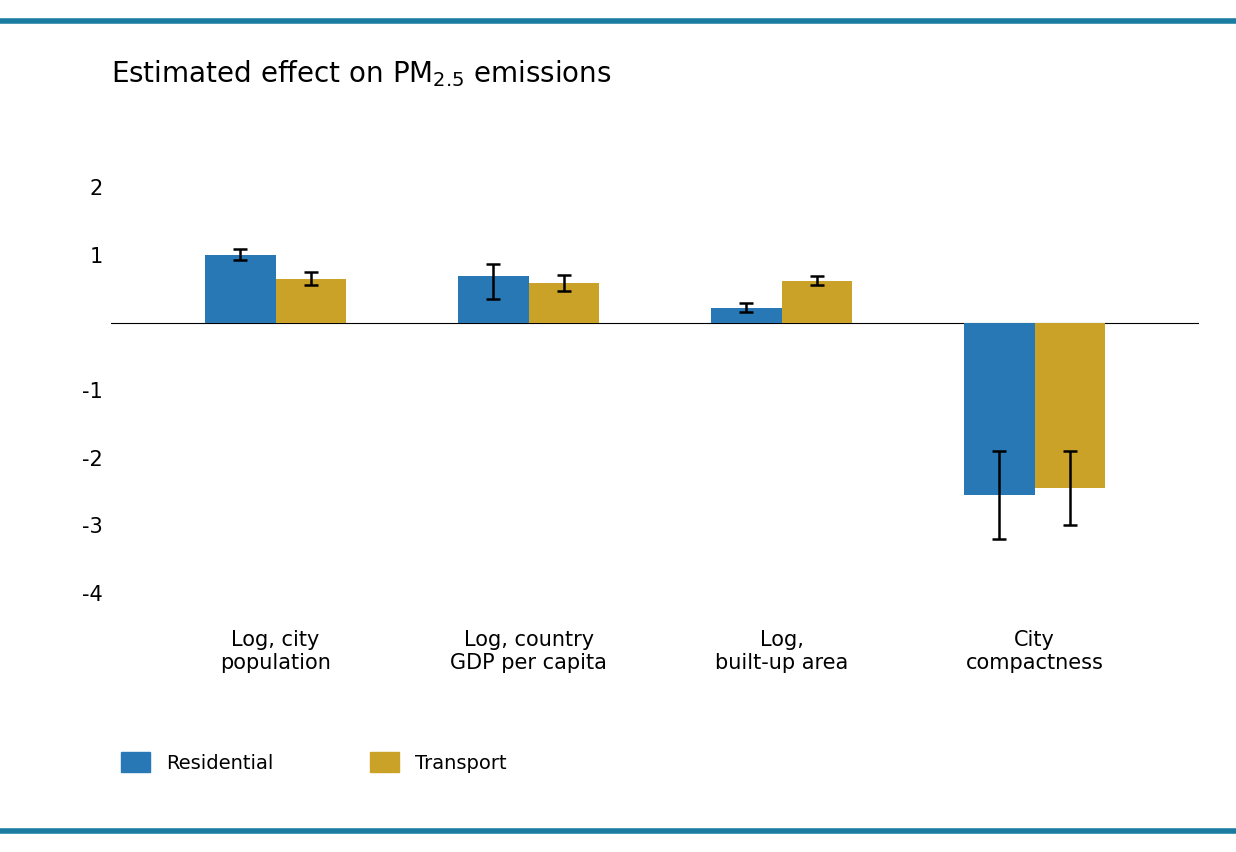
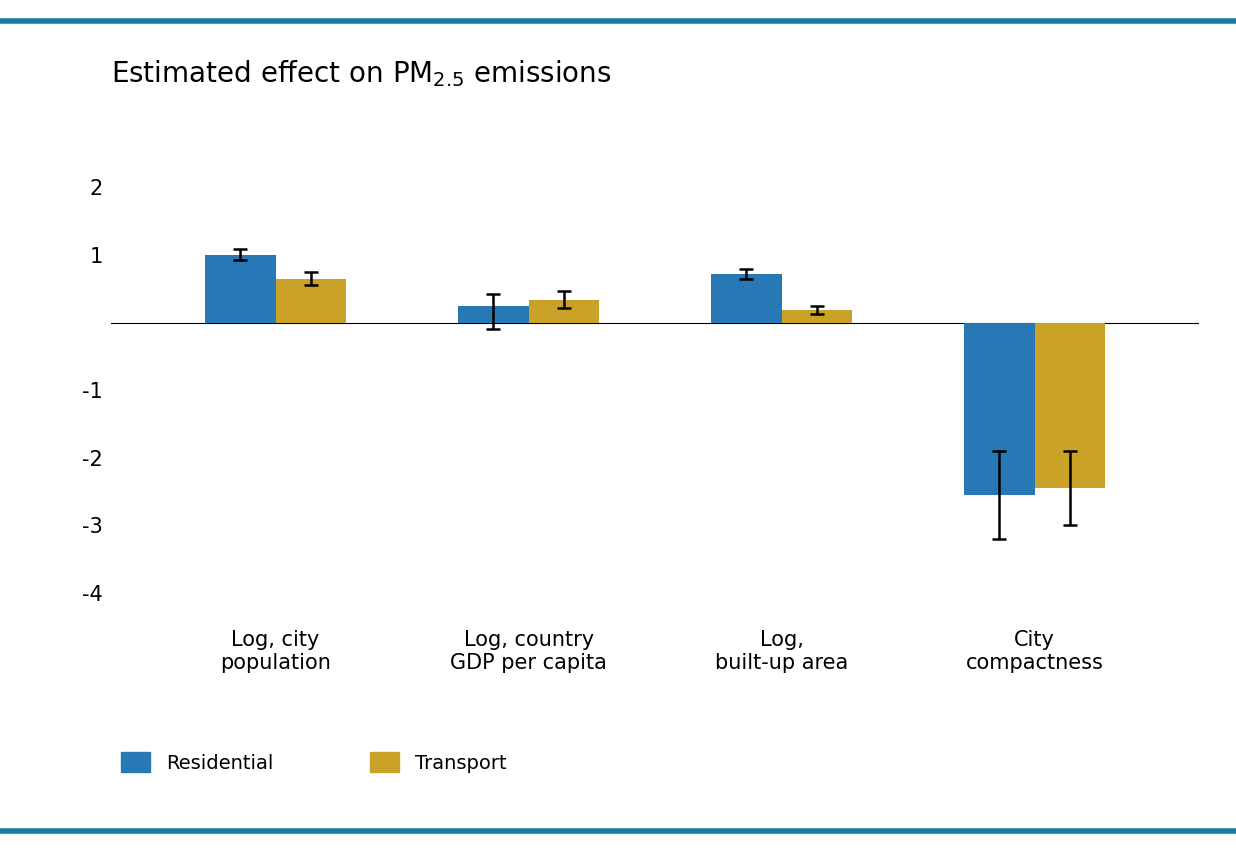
Residential/Log, country GDP per capita: 0.68 -> 0.24
Transport/Log, country GDP per capita: 0.58 -> 0.34
Residential/Log, built-up area: 0.22 -> 0.72
Transport/Log, built-up area: 0.62 -> 0.18
